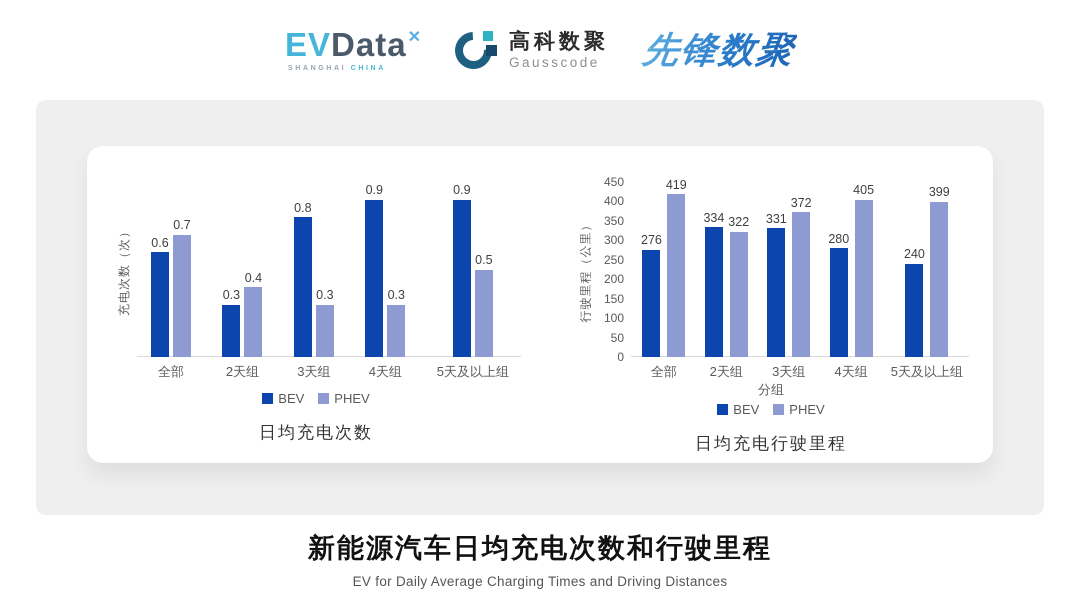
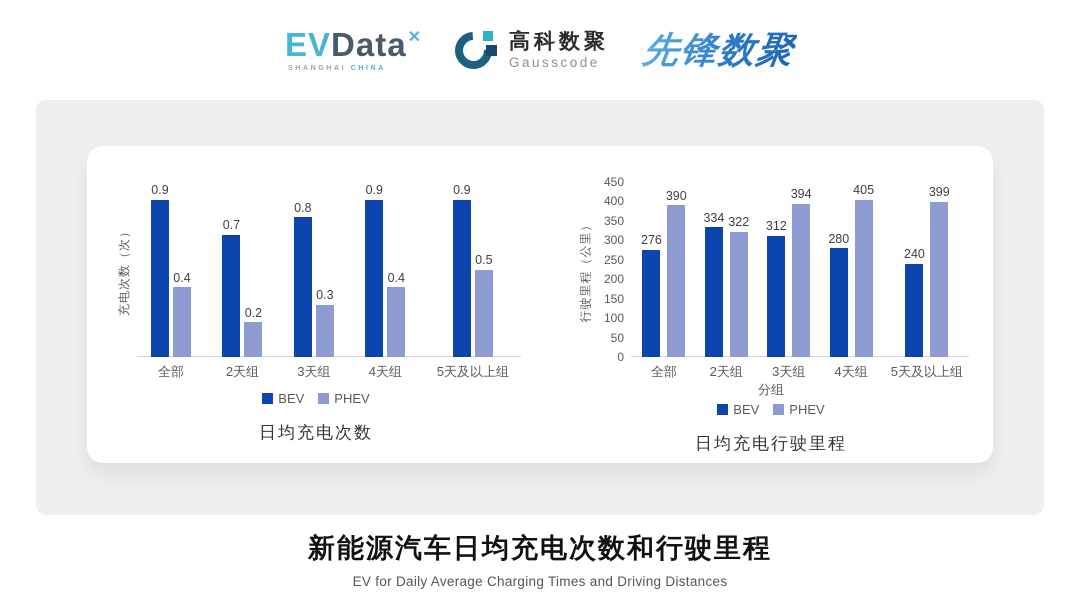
日均充电次数/BEV/全部: 0.6 -> 0.9
日均充电次数/PHEV/全部: 0.7 -> 0.4
日均充电次数/BEV/2天组: 0.3 -> 0.7
日均充电次数/PHEV/2天组: 0.4 -> 0.2
日均充电次数/PHEV/4天组: 0.3 -> 0.4
日均充电行驶里程/PHEV/全部: 419 -> 390
日均充电行驶里程/BEV/3天组: 331 -> 312
日均充电行驶里程/PHEV/3天组: 372 -> 394
